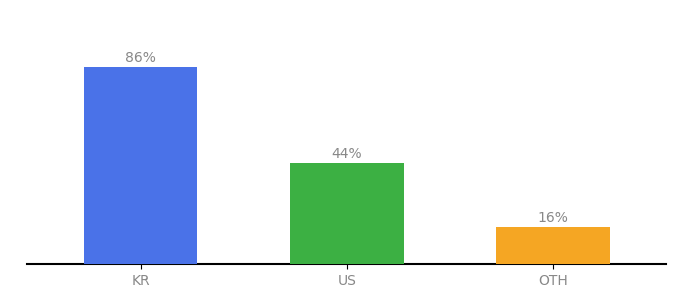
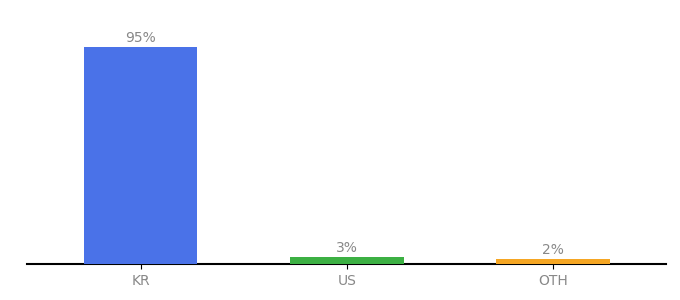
KR: 86% -> 95%
US: 44% -> 3%
OTH: 16% -> 2%
